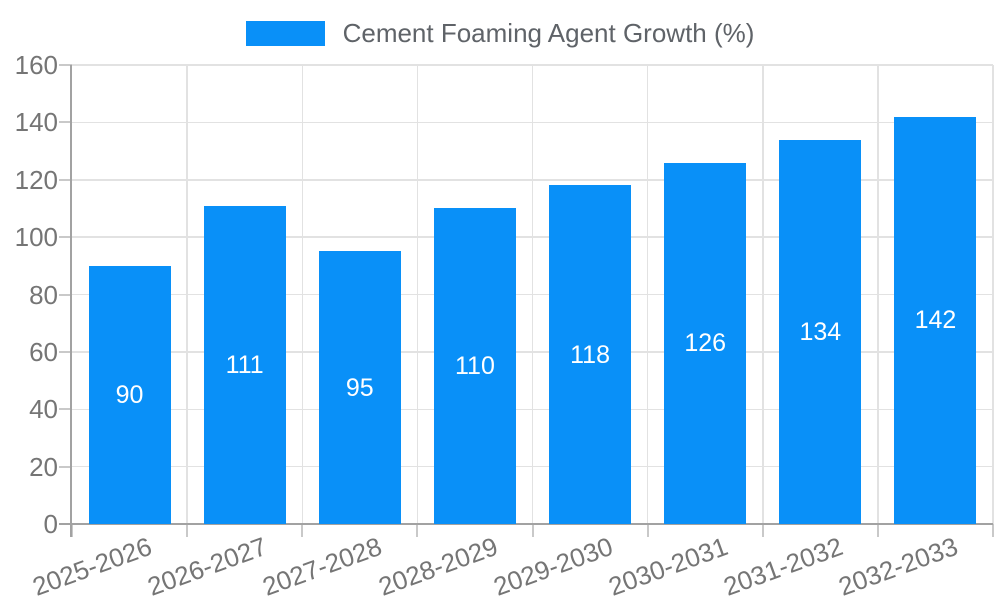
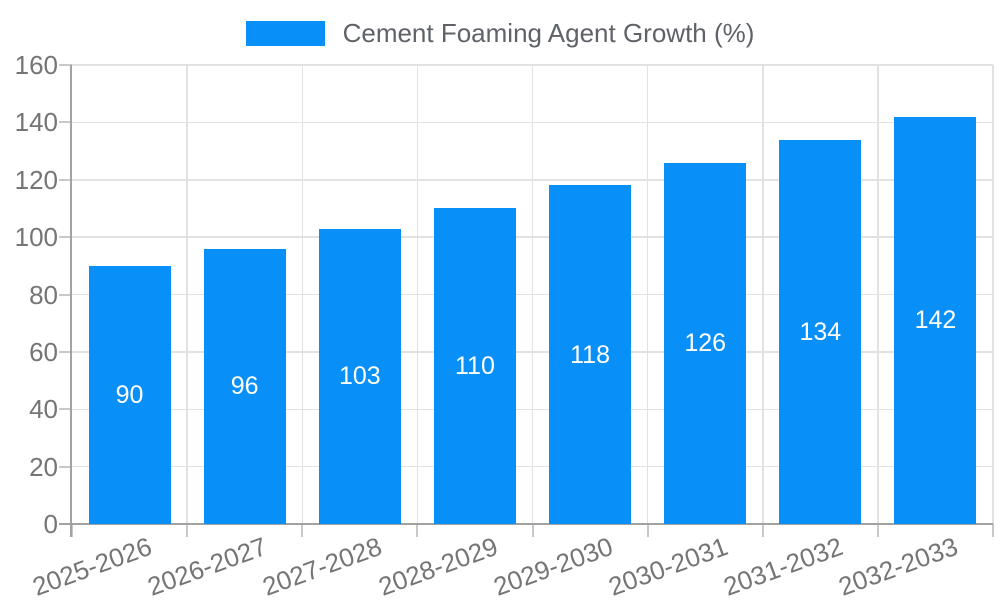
2026-2027: 111 -> 96
2027-2028: 95 -> 103
